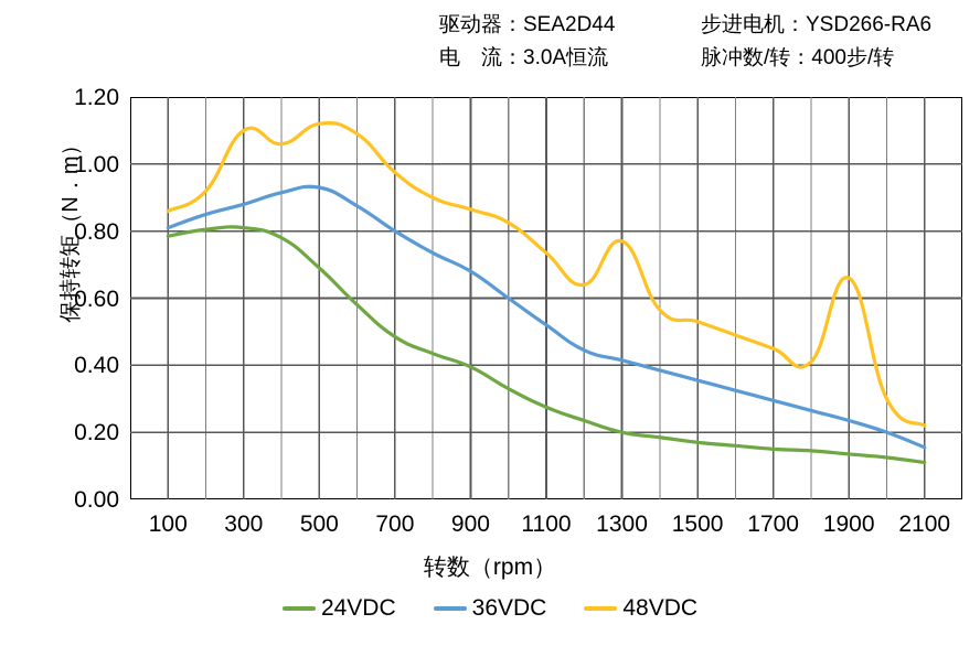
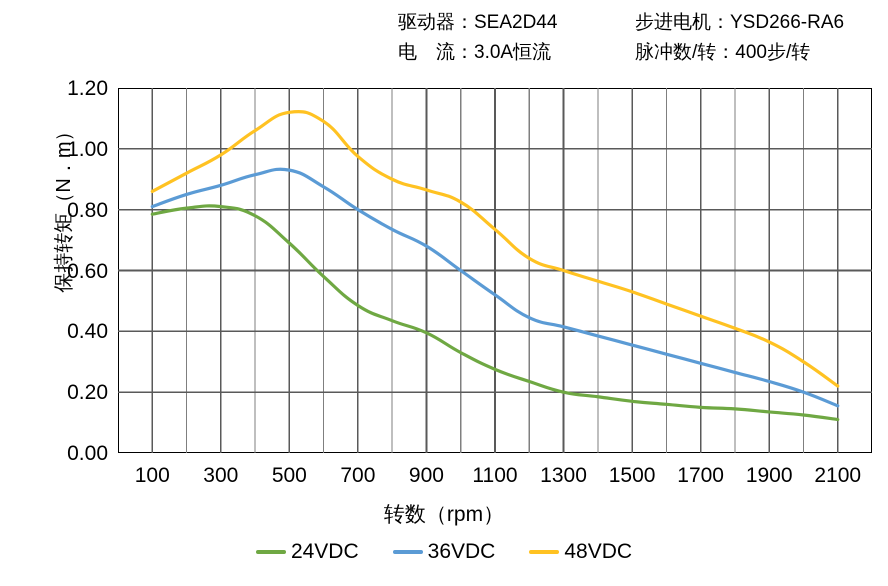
48VDC/300: 1.10 -> 0.98
48VDC/1300: 0.77 -> 0.60
48VDC/1900: 0.66 -> 0.36
